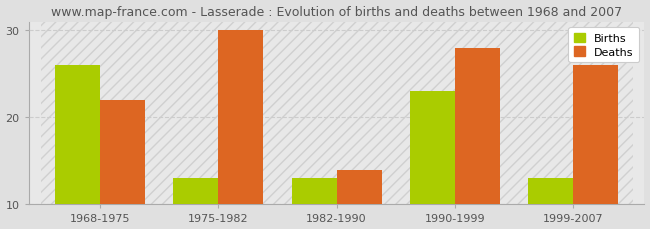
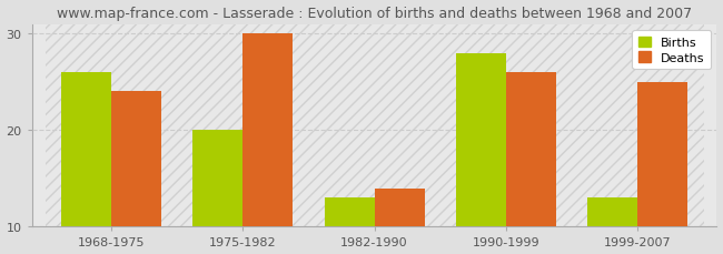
Deaths/1968-1975: 22 -> 24
Births/1975-1982: 13 -> 20
Births/1990-1999: 23 -> 28
Deaths/1990-1999: 28 -> 26
Deaths/1999-2007: 26 -> 25
